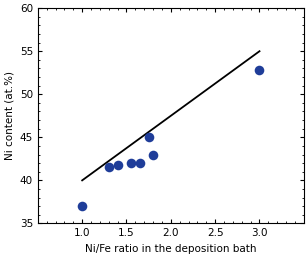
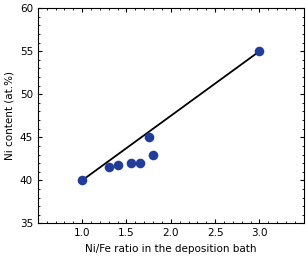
1.0: 37.0 -> 40.0
3.0: 52.8 -> 55.0
